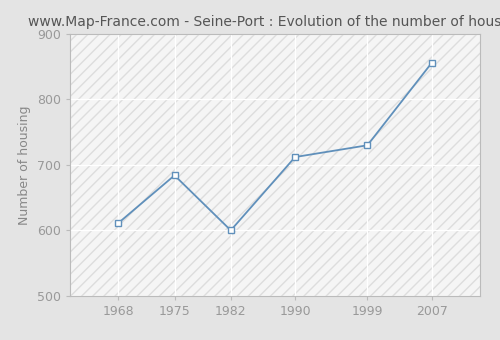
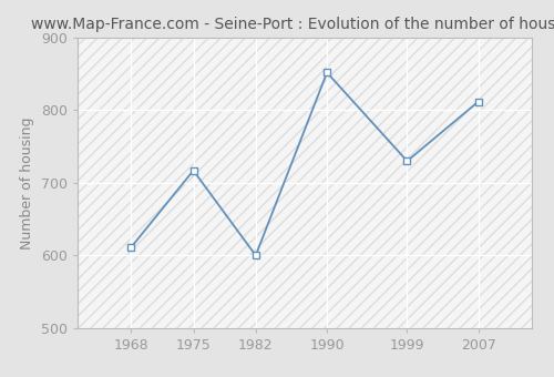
1975: 684 -> 717
1990: 712 -> 852
2007: 856 -> 812
